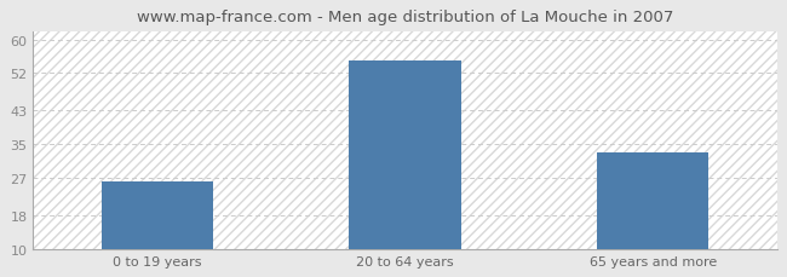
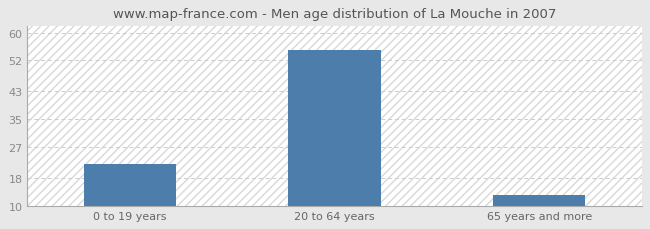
0 to 19 years: 26 -> 22
65 years and more: 33 -> 13
